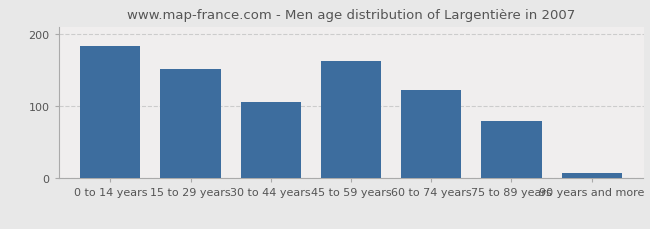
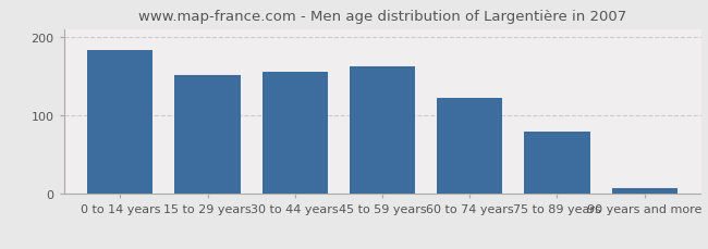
30 to 44 years: 106 -> 155
